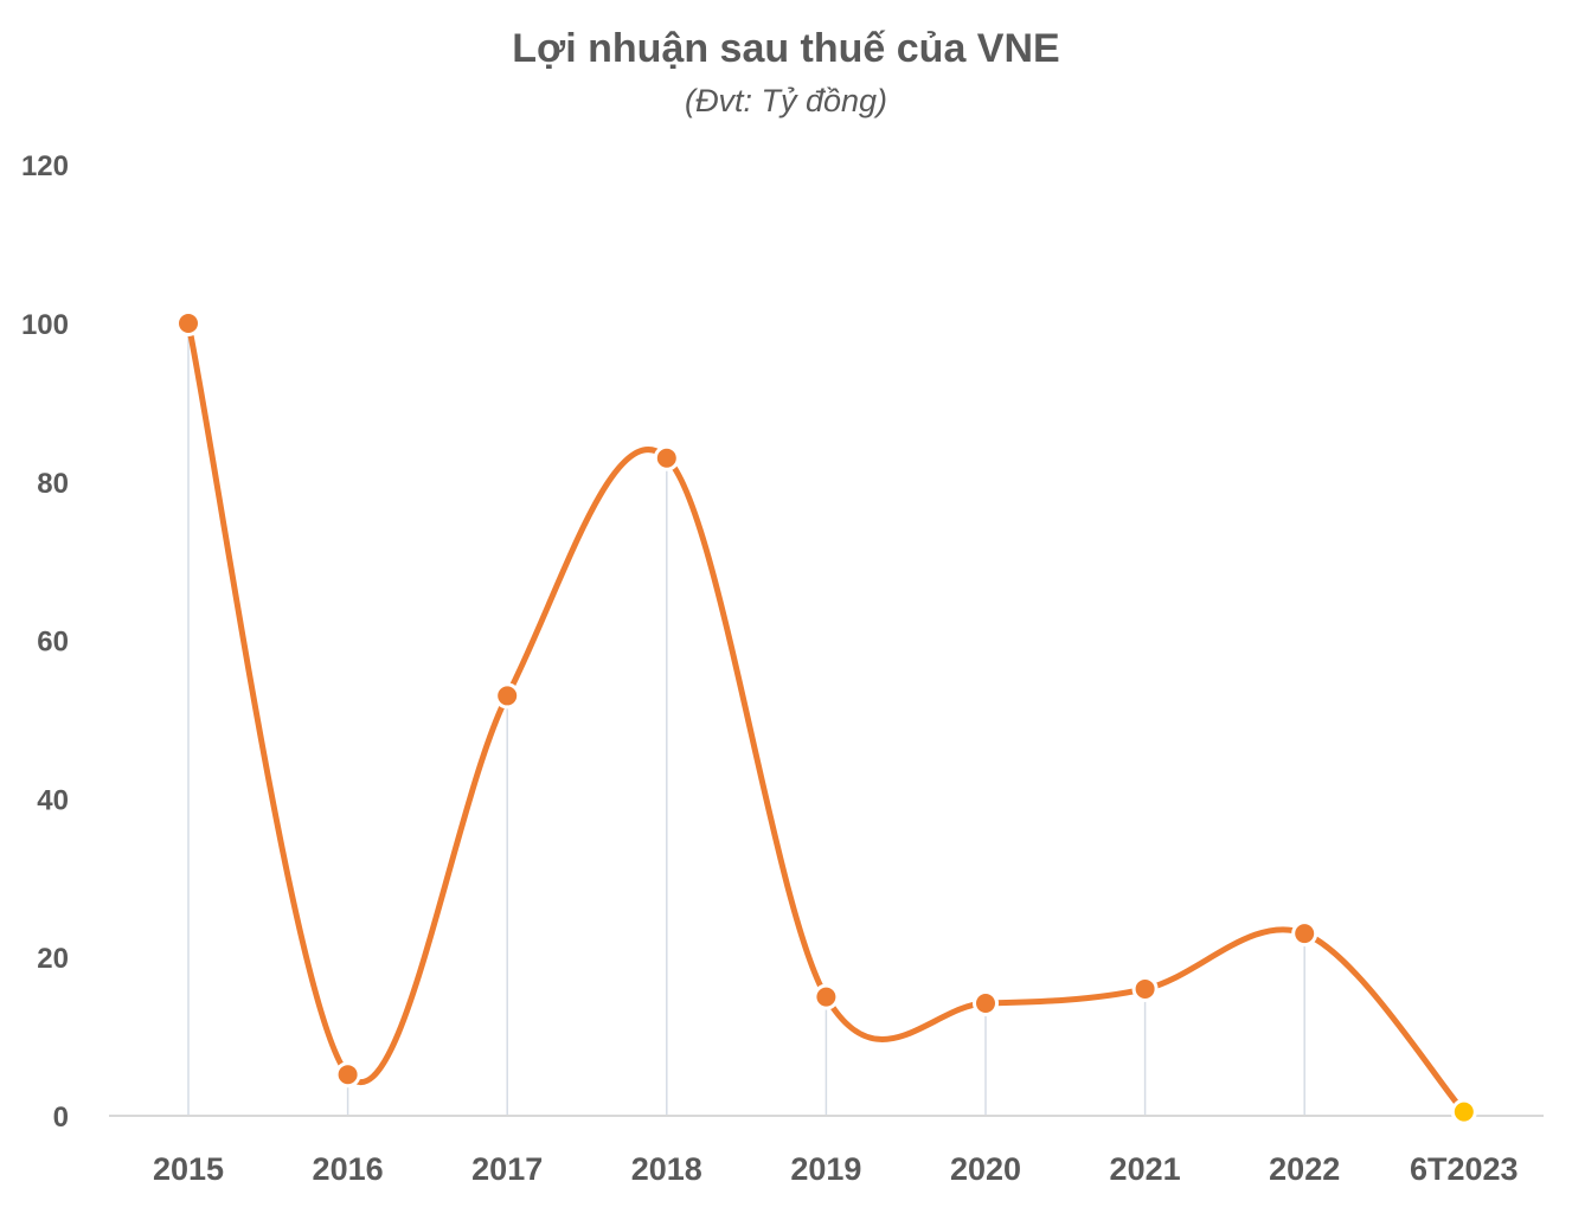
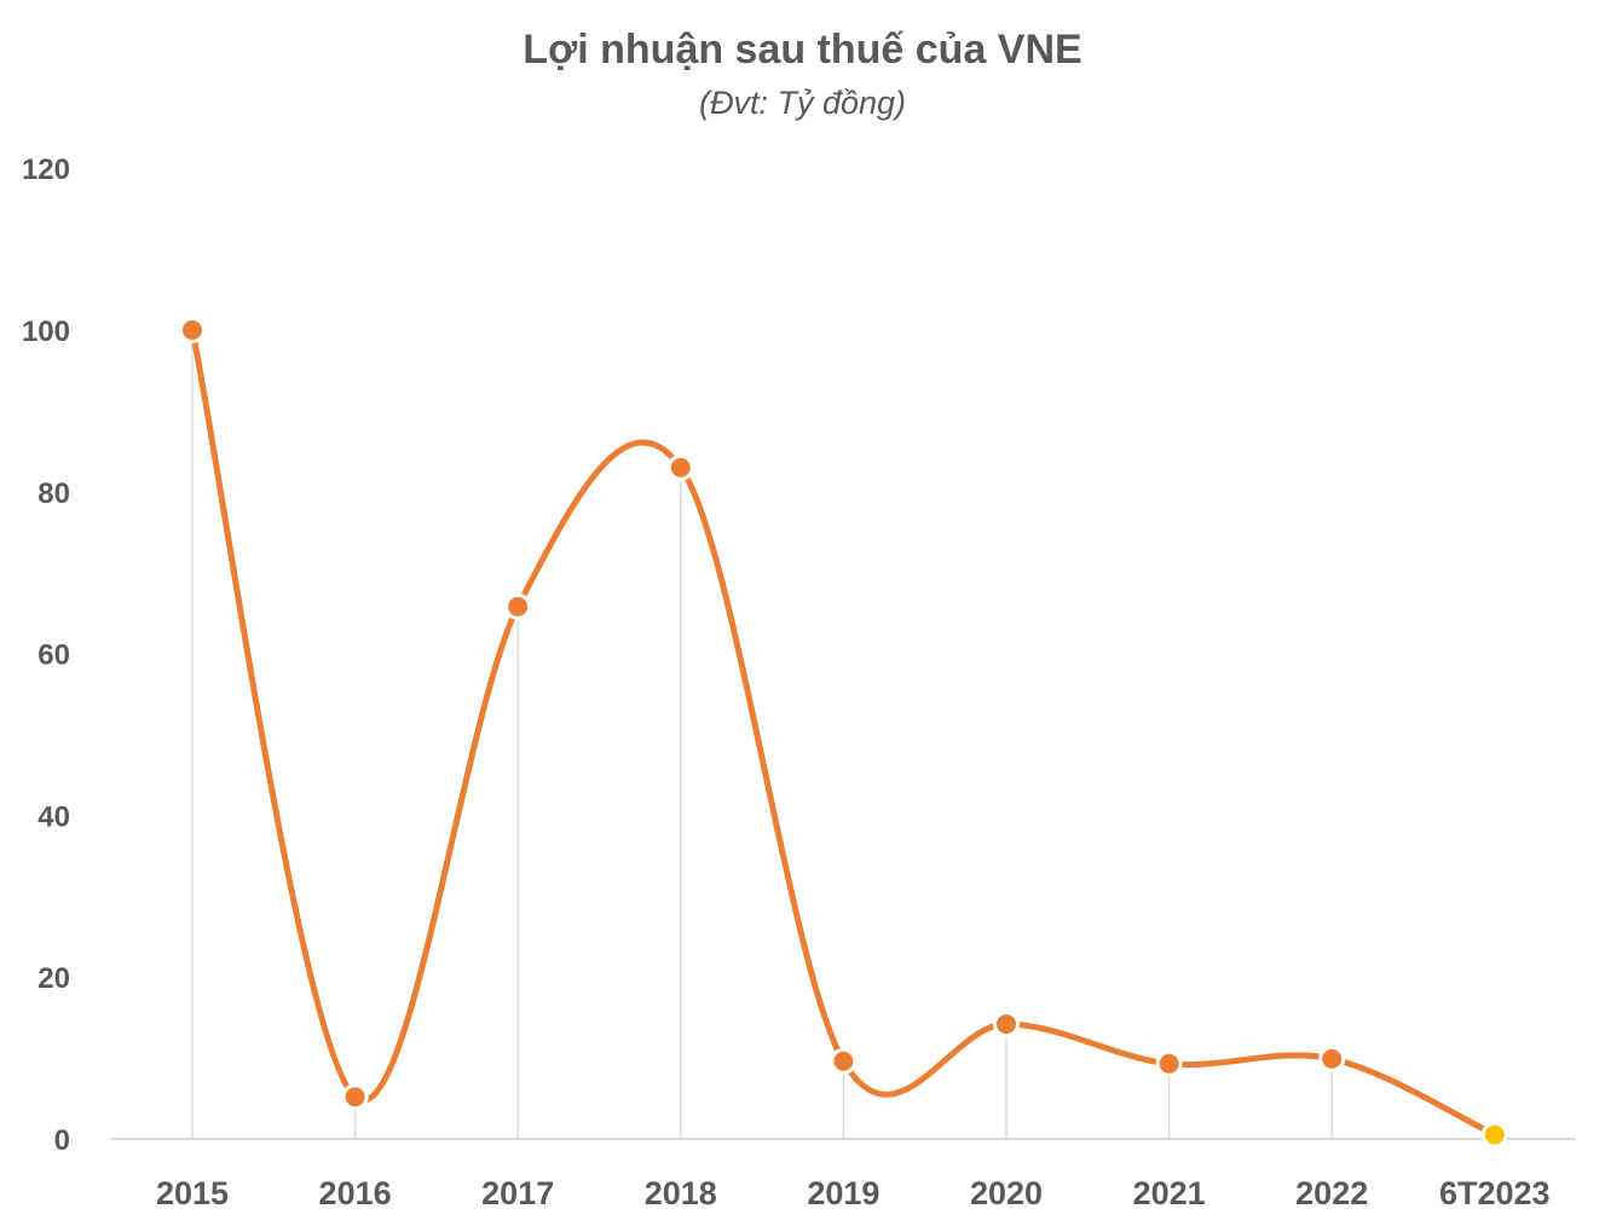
2017: 53 -> 66
2019: 15 -> 10
2021: 16 -> 9
2022: 23 -> 10
